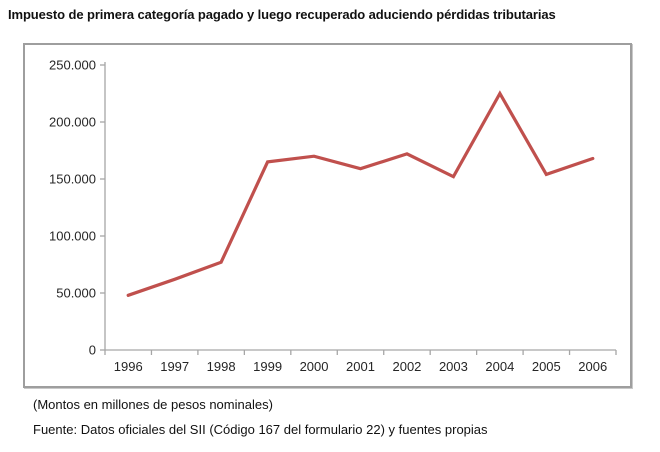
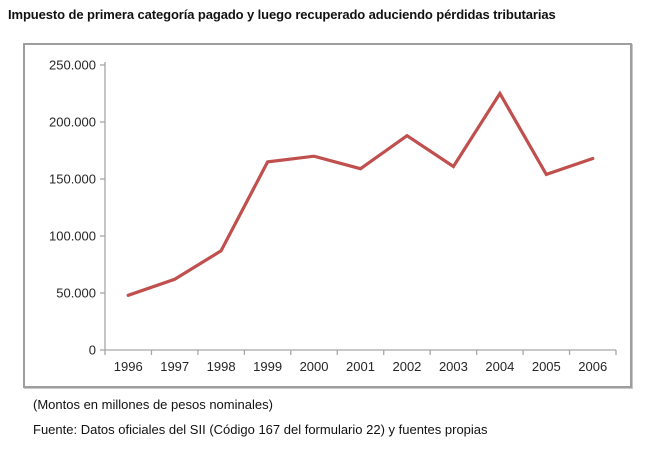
1998: 77000 -> 87000
2002: 172000 -> 188000
2003: 152000 -> 161000
